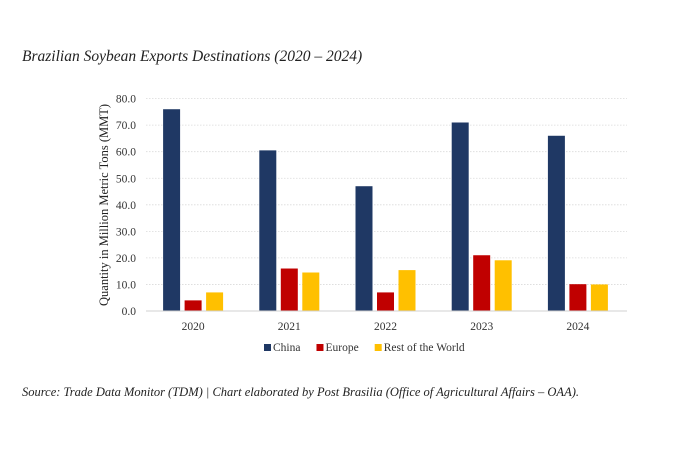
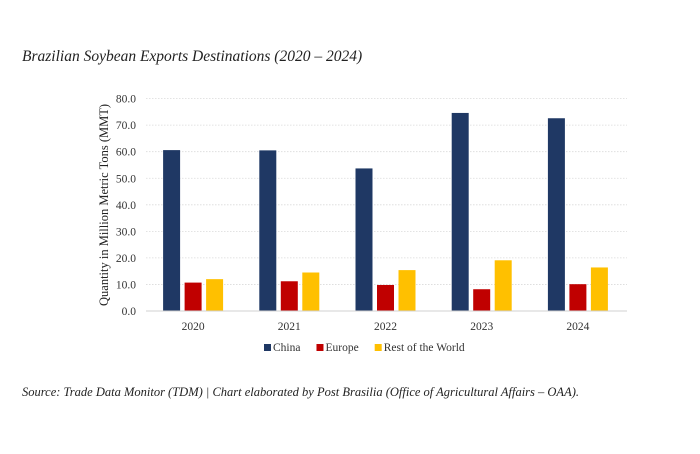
China/2020: 76 -> 61
Europe/2020: 4 -> 11
Rest of the World/2020: 7 -> 12
Europe/2021: 16 -> 11
China/2022: 47 -> 54
Europe/2022: 7 -> 10
China/2023: 71 -> 75
Europe/2023: 21 -> 8
China/2024: 66 -> 73
Rest of the World/2024: 10 -> 16
